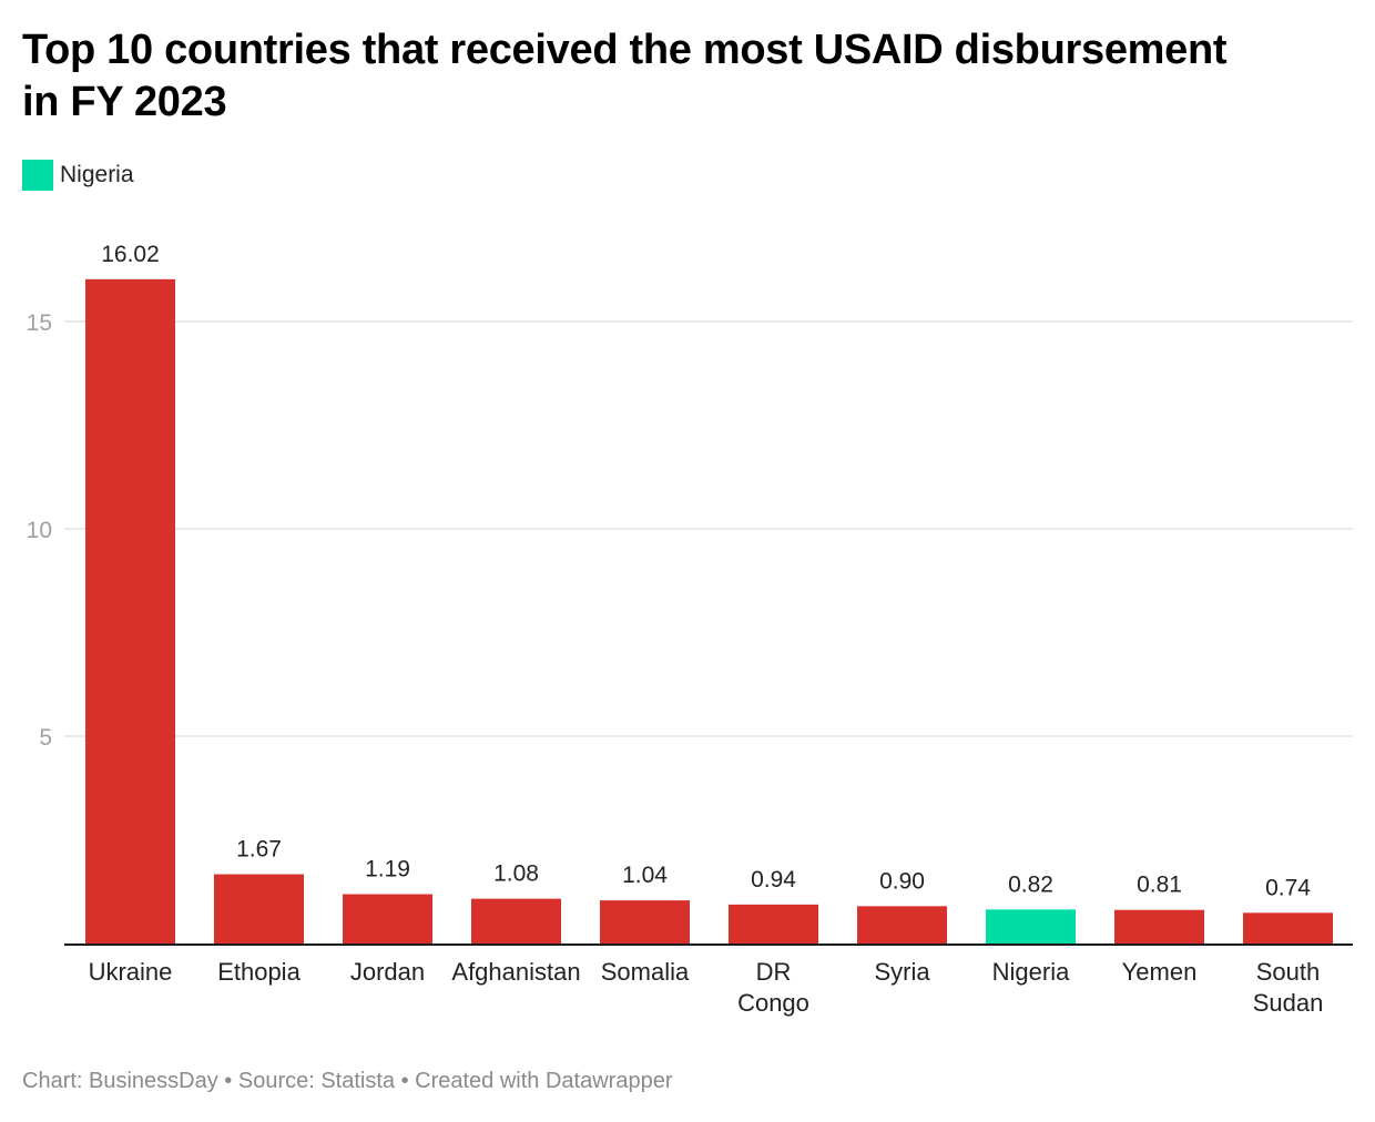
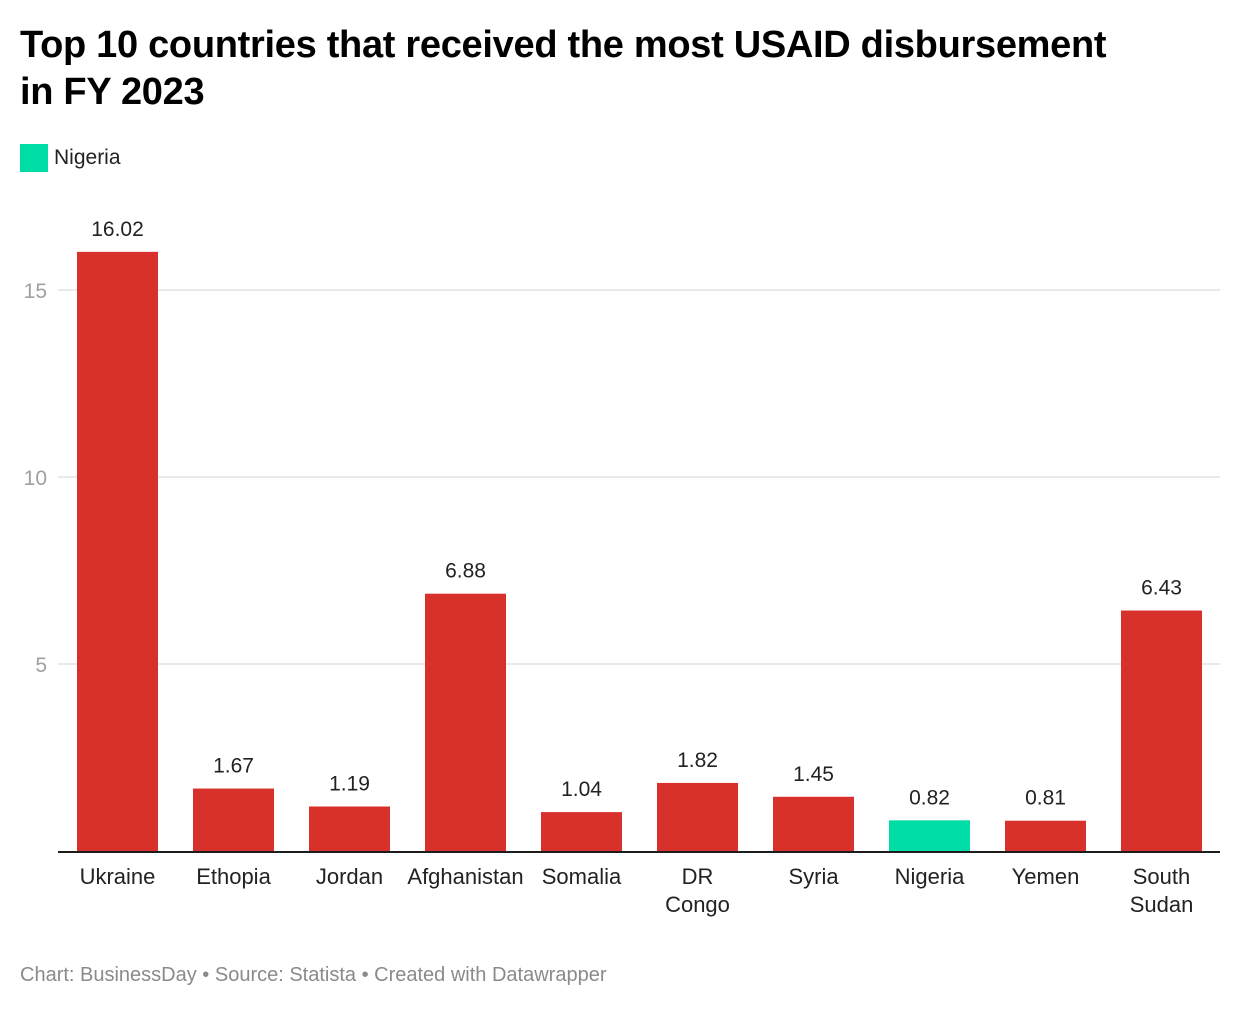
Afghanistan: 1.08 -> 6.88
DR Congo: 0.94 -> 1.82
Syria: 0.90 -> 1.45
South Sudan: 0.74 -> 6.43
